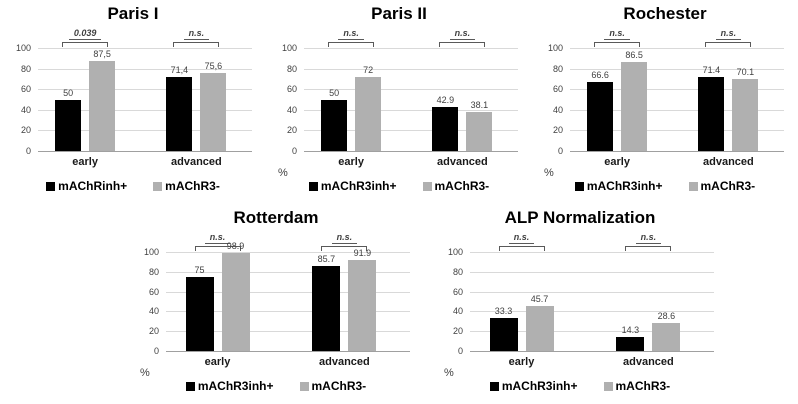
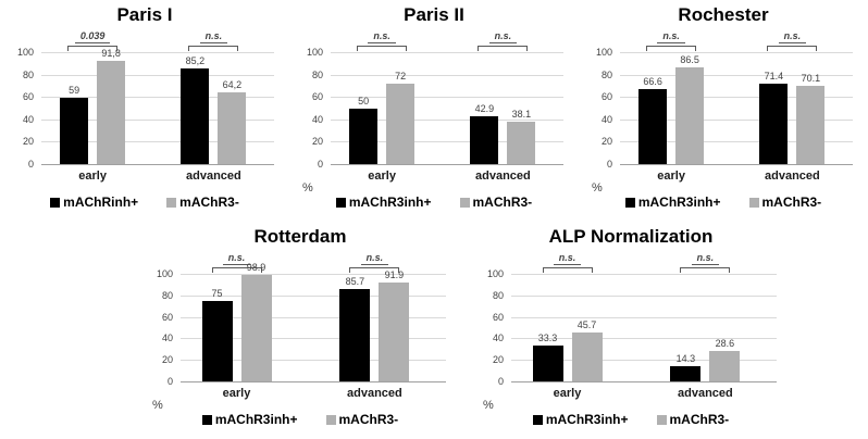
Paris I/mAChRinh+/early: 50 -> 59
Paris I/mAChR3-/early: 87,5 -> 91,8
Paris I/mAChRinh+/advanced: 71,4 -> 85,2
Paris I/mAChR3-/advanced: 75,6 -> 64,2
